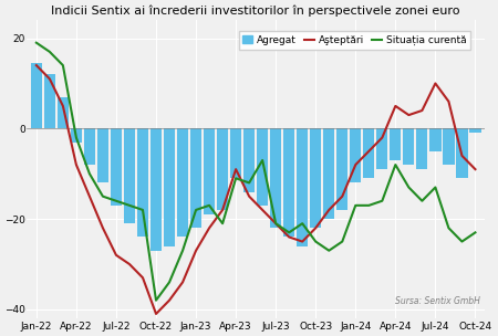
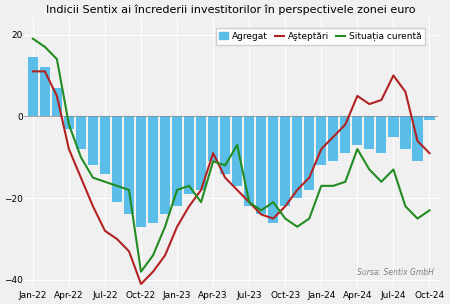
Aşteptări/Jan-22: 14 -> 11
Agregat/Jul-22: -17.0 -> -14.0
